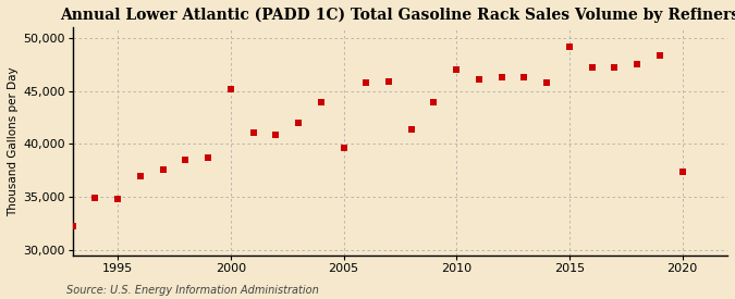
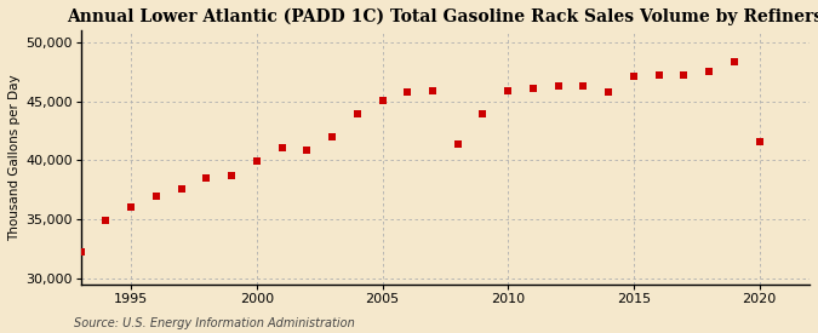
1995: 34,800 -> 36,000
2000: 45,200 -> 39,900
2005: 39,600 -> 45,100
2010: 47,000 -> 45,900
2015: 49,200 -> 47,100
2020: 37,400 -> 41,600
